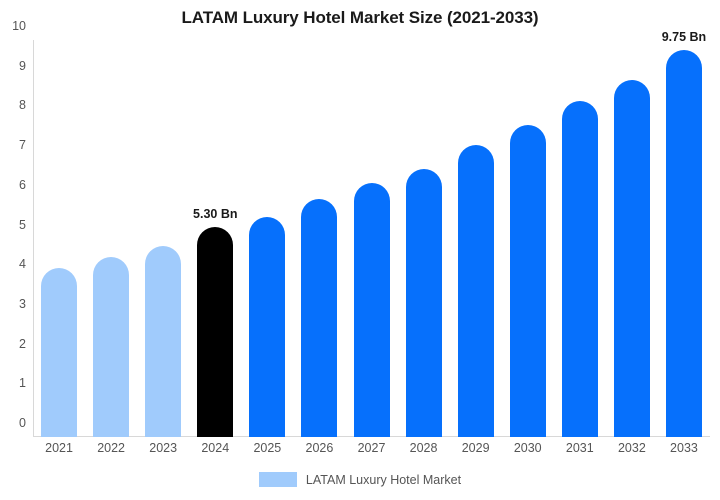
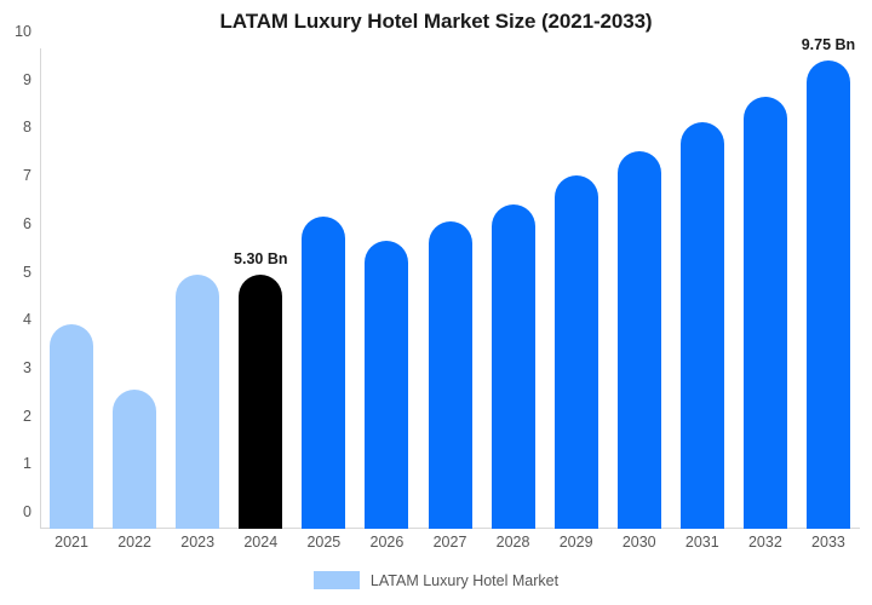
2022: 4.5 -> 2.9
2023: 4.8 -> 5.3
2025: 5.5 -> 6.5
